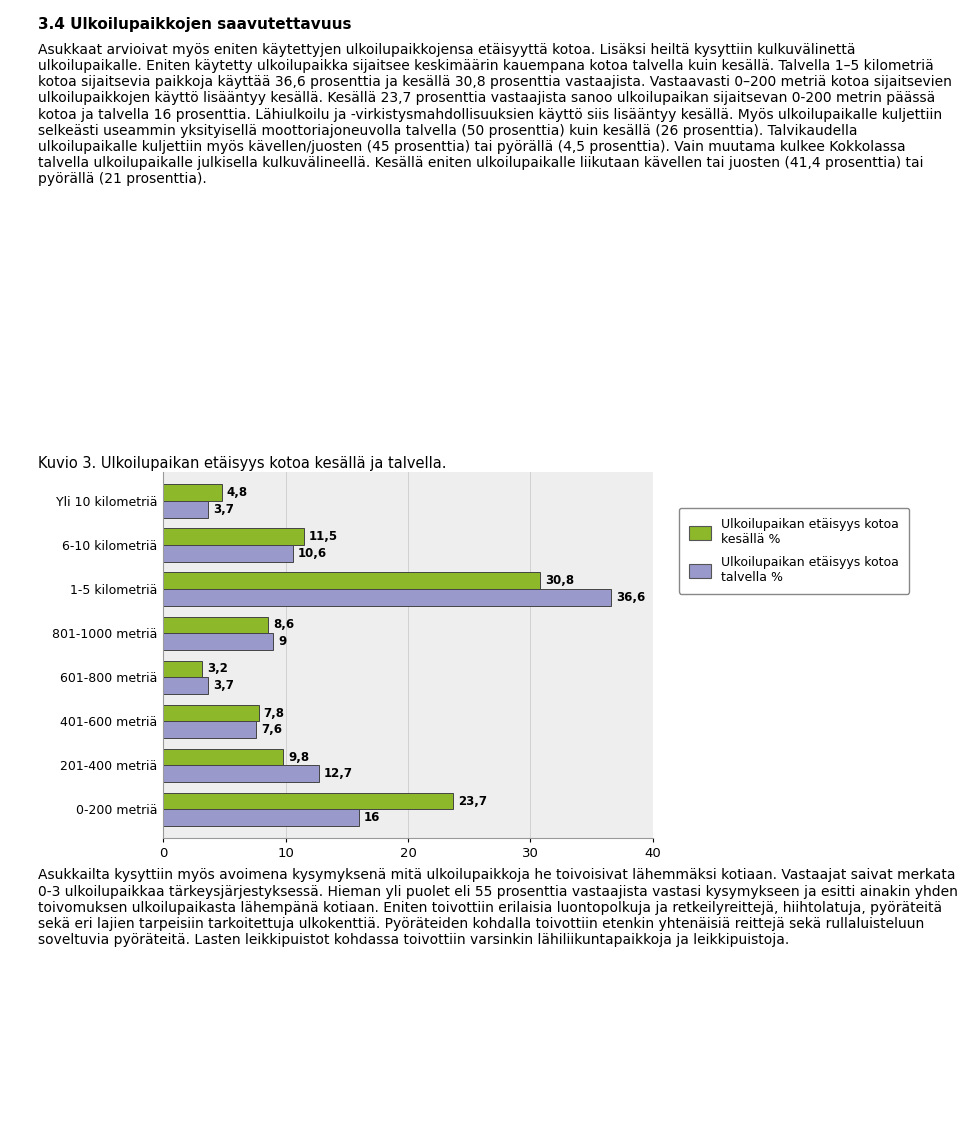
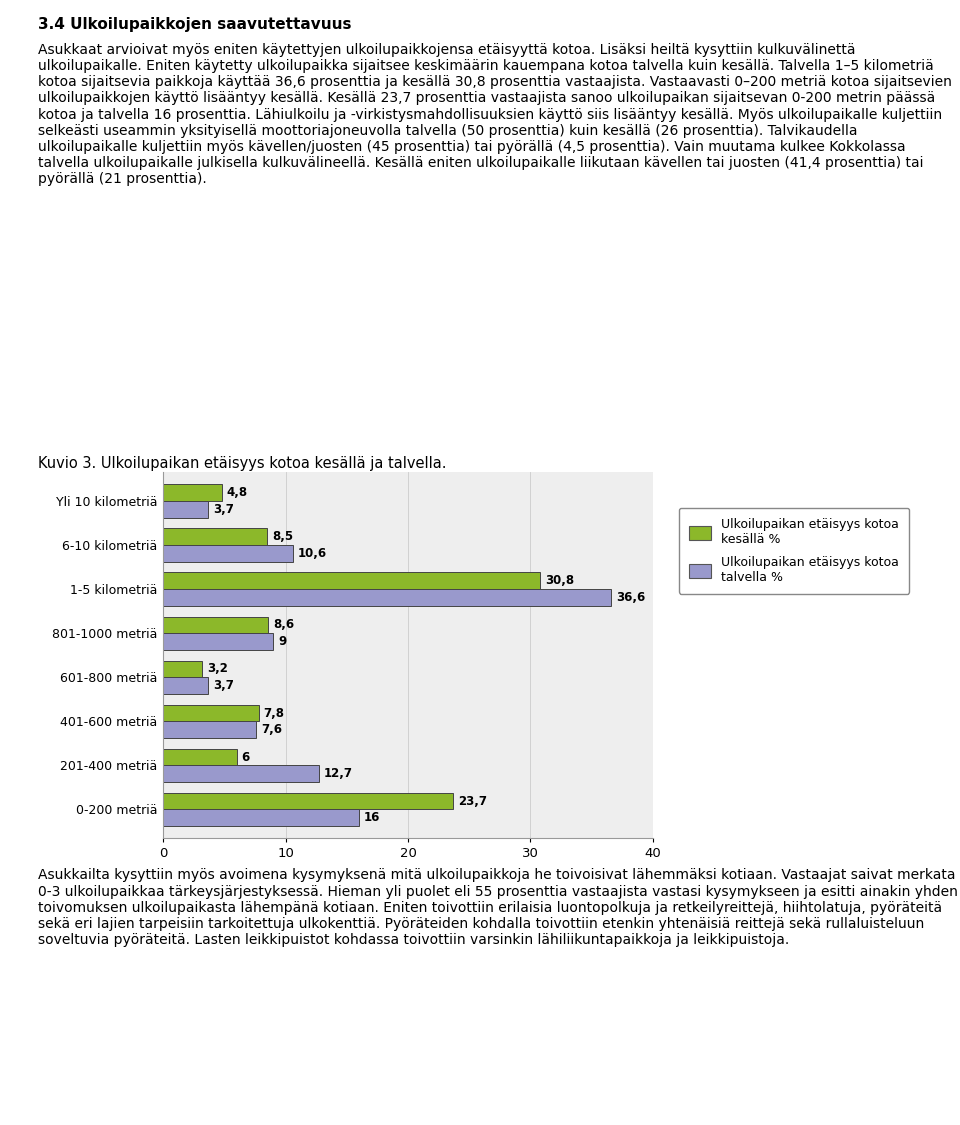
Ulkoilupaikan etäisyys kotoa kesällä %/6-10 kilometriä: 11,5 -> 8,5
Ulkoilupaikan etäisyys kotoa kesällä %/201-400 metriä: 9,8 -> 6
